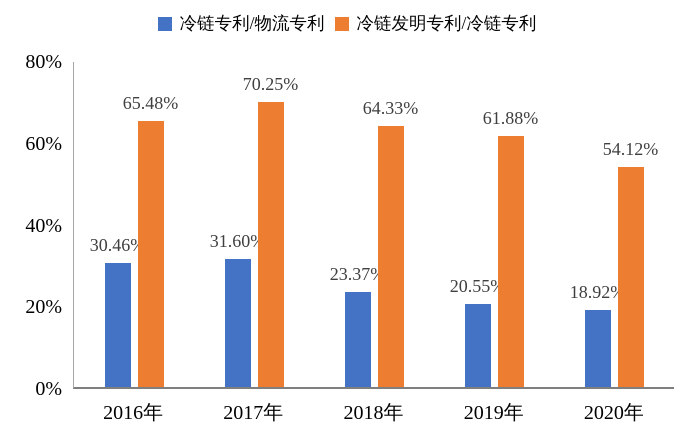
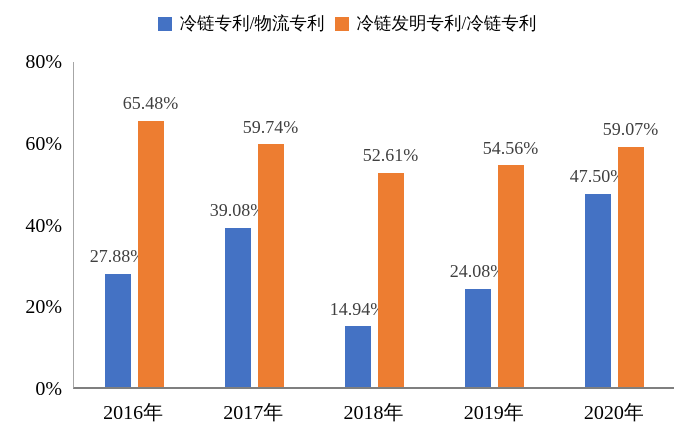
冷链专利/物流专利/2016年: 30.46% -> 27.88%
冷链专利/物流专利/2017年: 31.60% -> 39.08%
冷链发明专利/冷链专利/2017年: 70.25% -> 59.74%
冷链专利/物流专利/2018年: 23.37% -> 14.94%
冷链发明专利/冷链专利/2018年: 64.33% -> 52.61%
冷链专利/物流专利/2019年: 20.55% -> 24.08%
冷链发明专利/冷链专利/2019年: 61.88% -> 54.56%
冷链专利/物流专利/2020年: 18.92% -> 47.50%
冷链发明专利/冷链专利/2020年: 54.12% -> 59.07%
